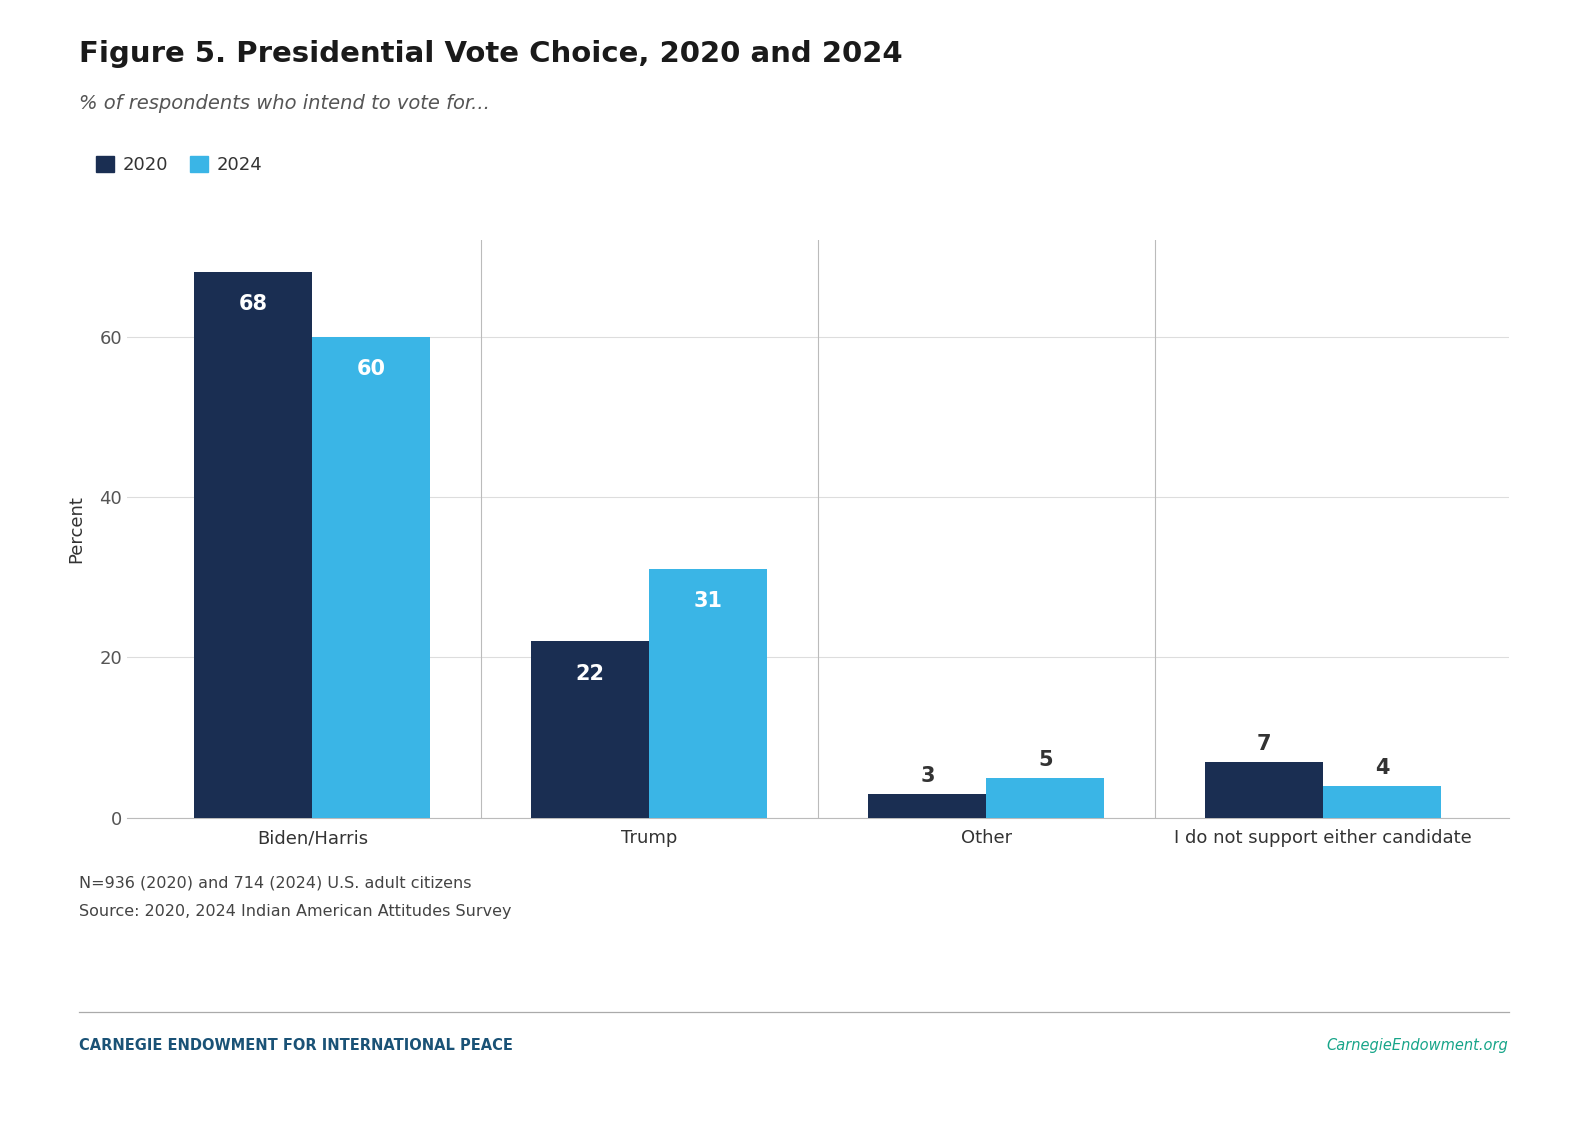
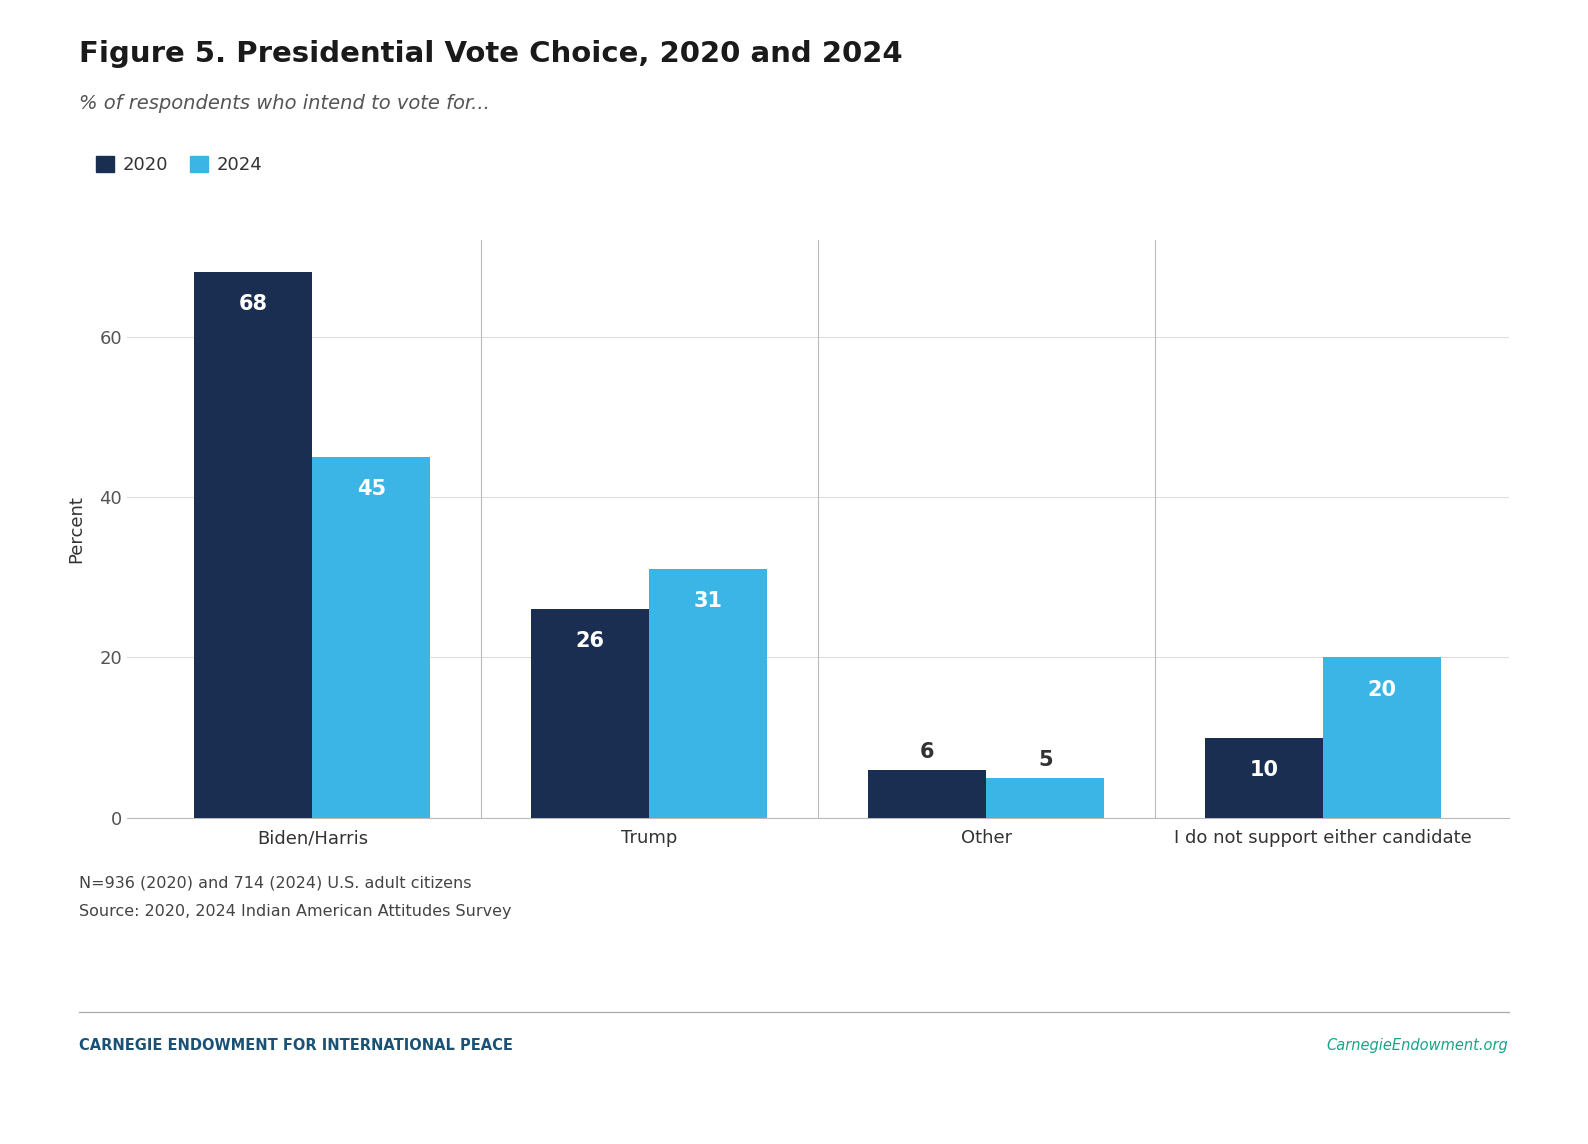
2024/Biden/Harris: 60 -> 45
2020/Trump: 22 -> 26
2020/Other: 3 -> 6
2020/I do not support either candidate: 7 -> 10
2024/I do not support either candidate: 4 -> 20
